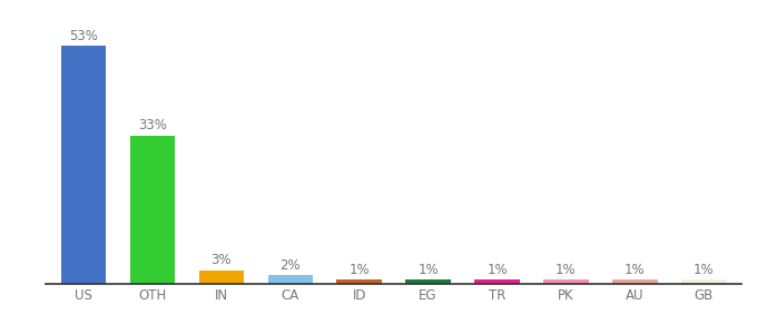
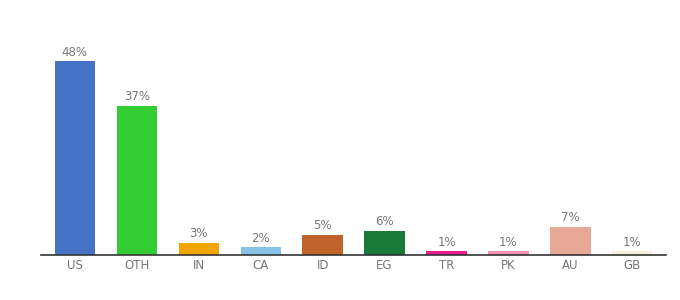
US: 53% -> 48%
OTH: 33% -> 37%
ID: 1% -> 5%
EG: 1% -> 6%
AU: 1% -> 7%
